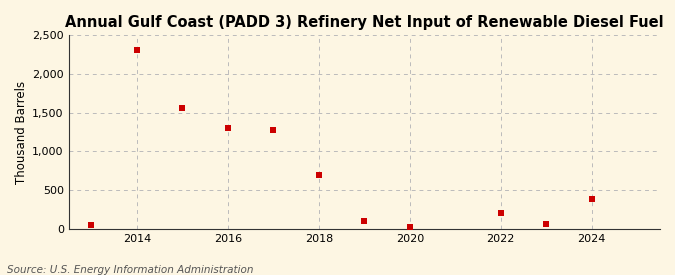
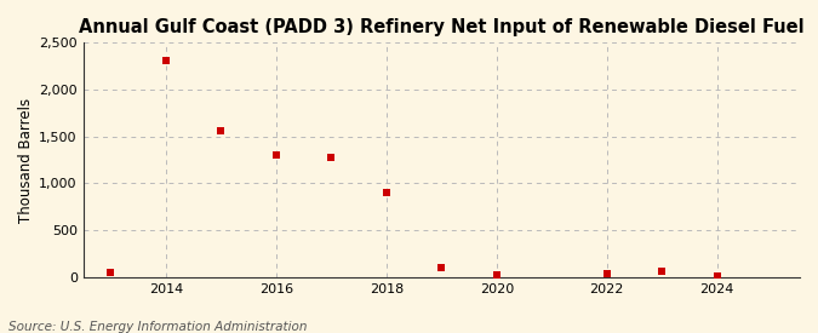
2018: 700 -> 900
2022: 200 -> 30
2024: 380 -> 10
